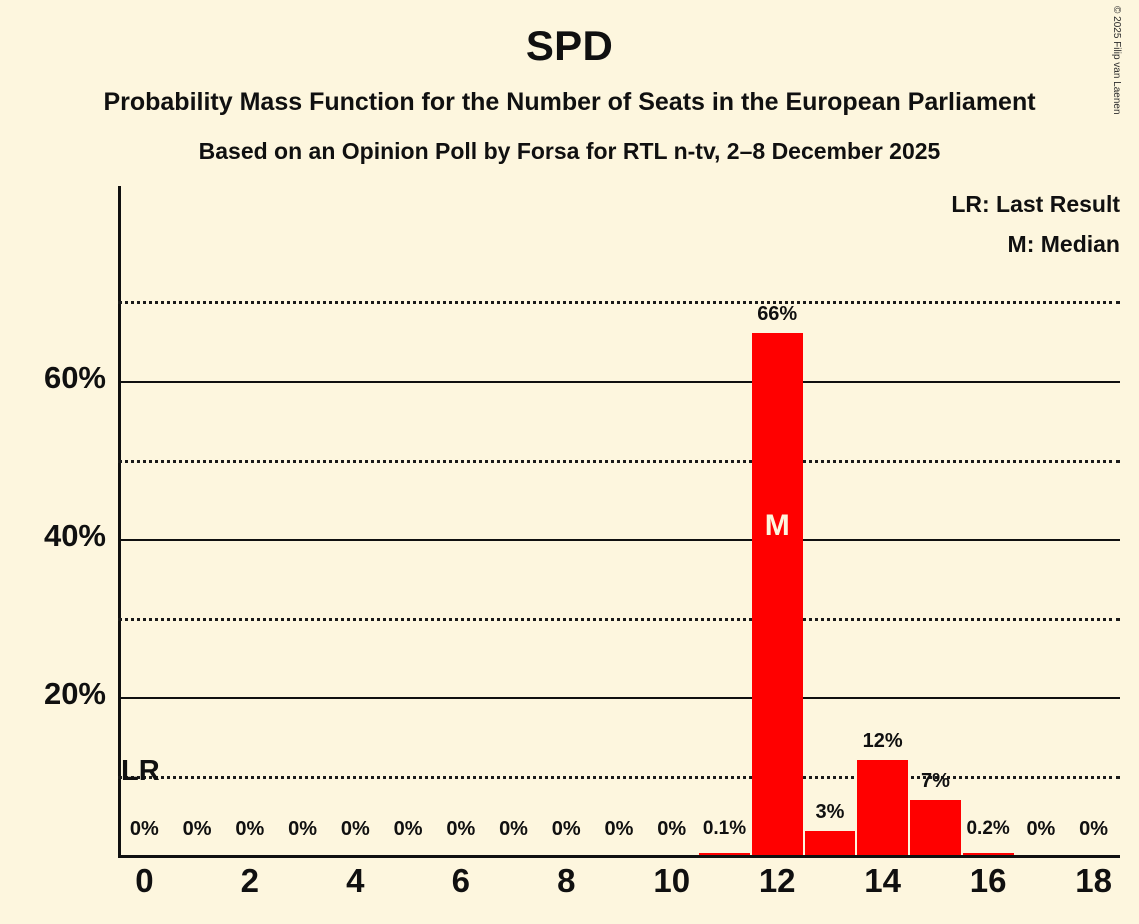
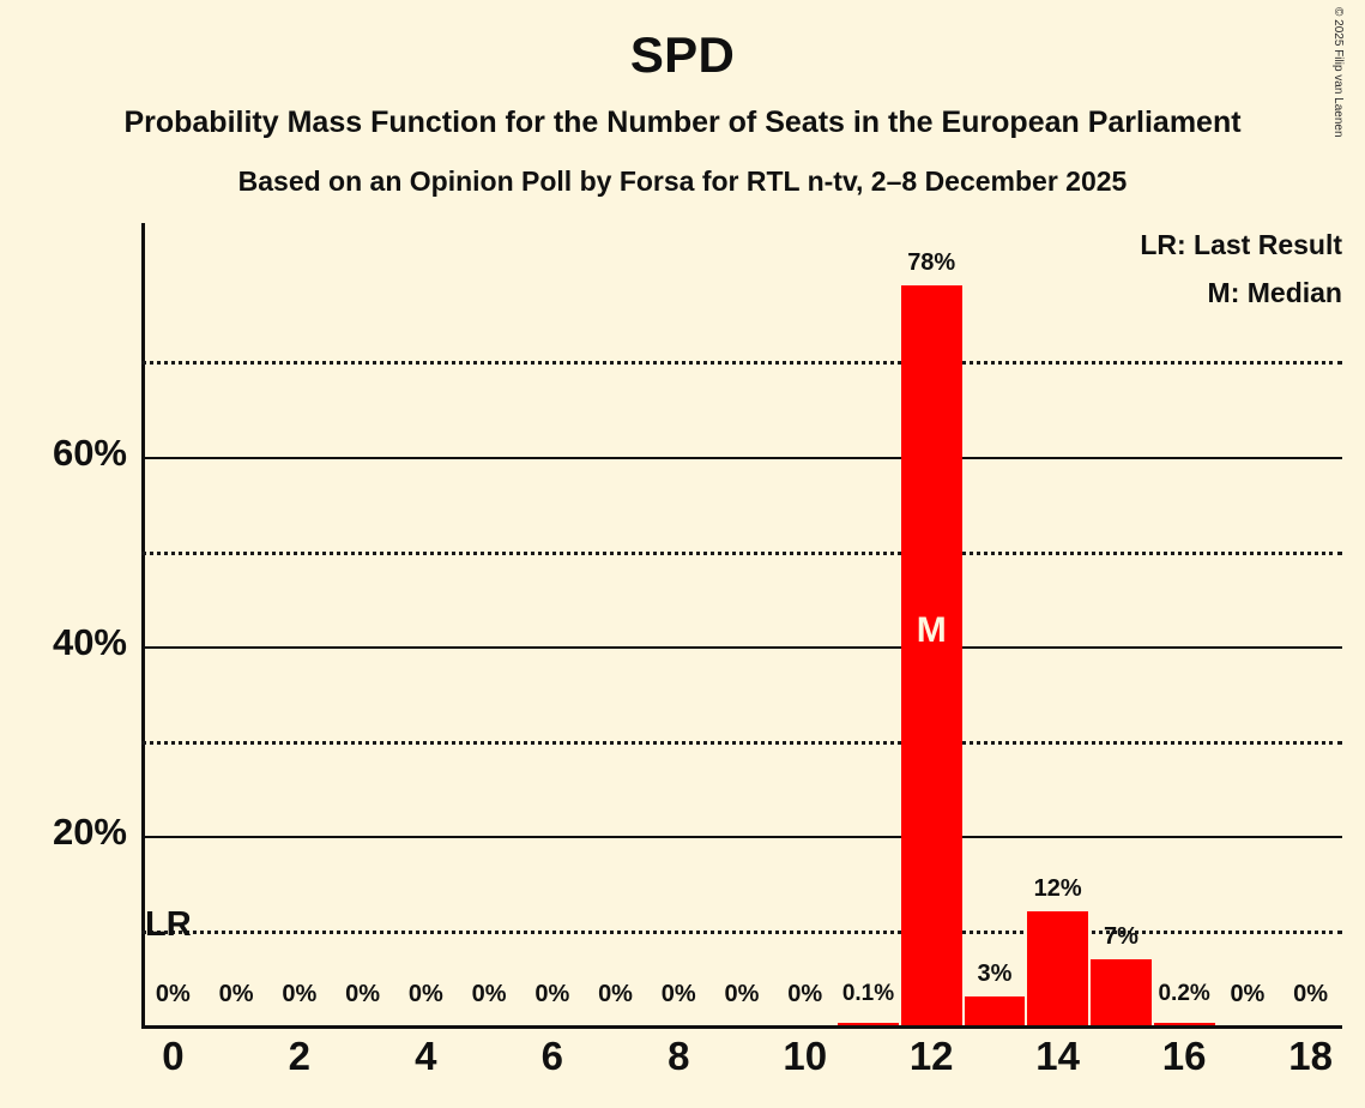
12: 66% -> 78%
